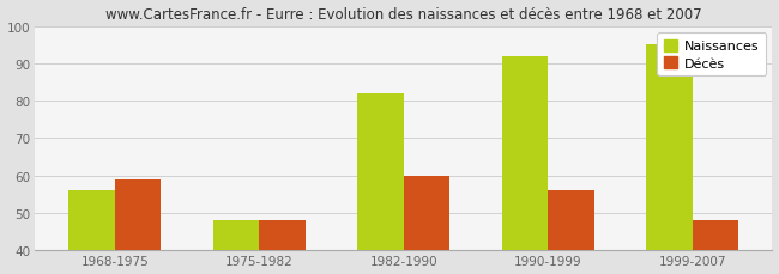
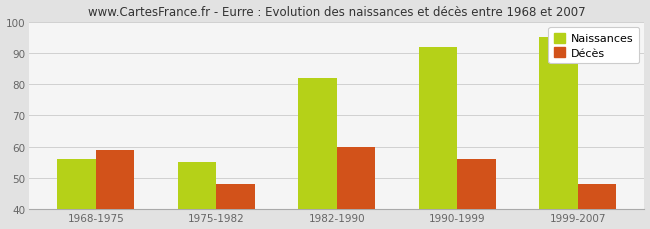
Naissances/1975-1982: 48 -> 55
